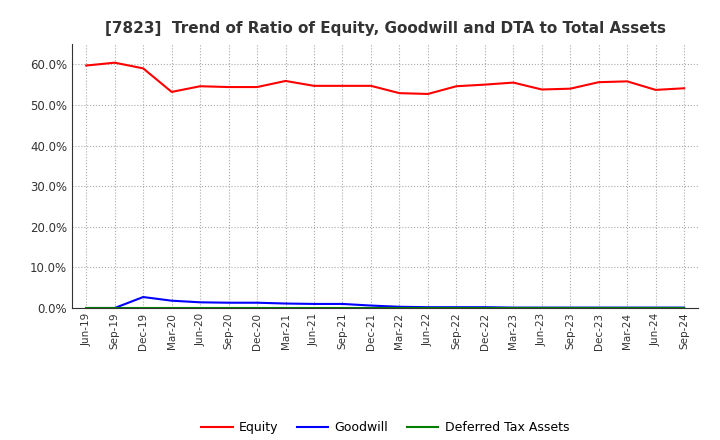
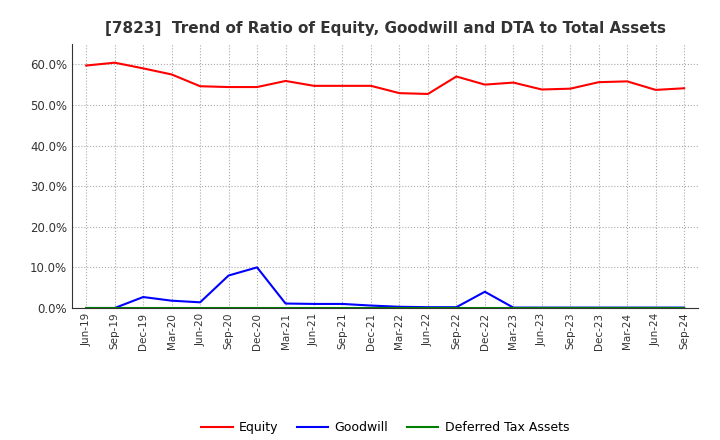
Equity/Mar-20: 53.2% -> 57.5%
Goodwill/Sep-20: 1.3% -> 8.0%
Goodwill/Dec-20: 1.3% -> 10.0%
Equity/Sep-22: 54.6% -> 57.0%
Goodwill/Dec-22: 0.2% -> 4.0%
